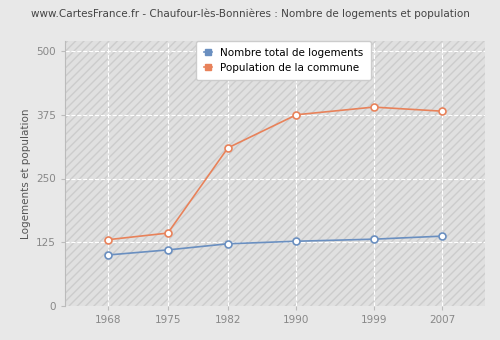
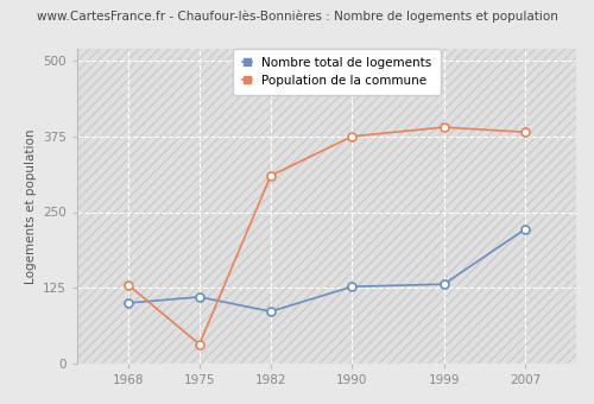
Population de la commune/1975: 143 -> 32
Nombre total de logements/1982: 122 -> 86
Nombre total de logements/2007: 137 -> 222
